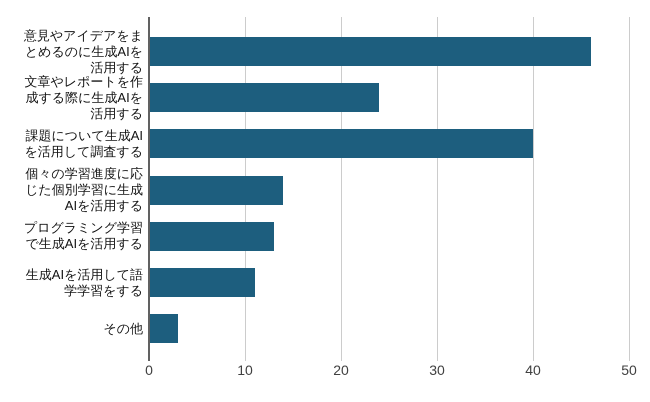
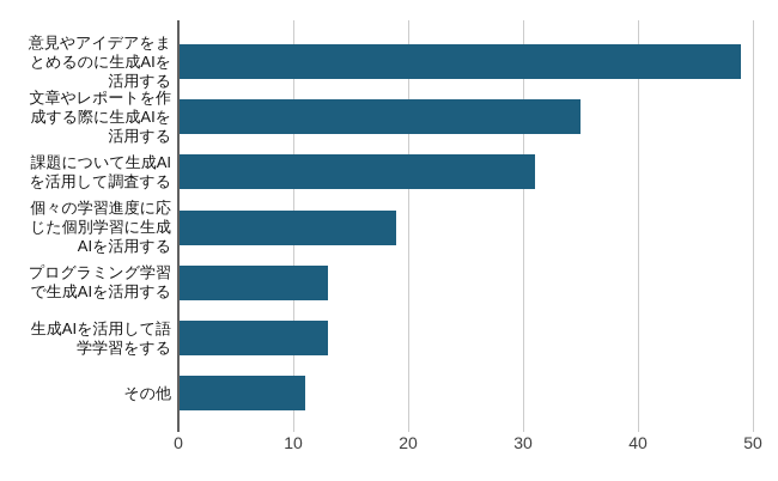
意見やアイデアをま とめるのに生成AIを 活用する: 46 -> 49
文章やレポートを作 成する際に生成AIを 活用する: 24 -> 35
課題について生成AI を活用して調査する: 40 -> 31
個々の学習進度に応 じた個別学習に生成 AIを活用する: 14 -> 19
生成AIを活用して語 学学習をする: 11 -> 13
その他: 3 -> 11
